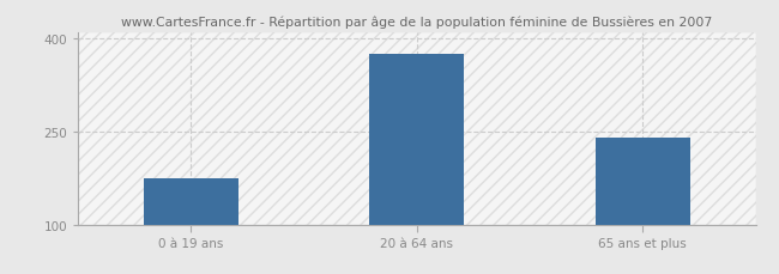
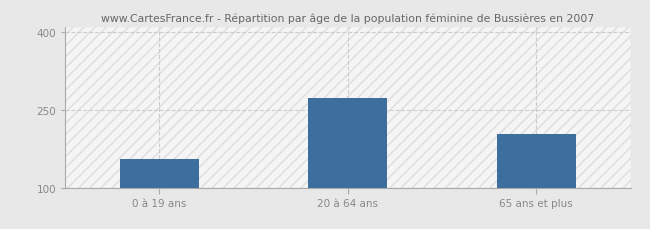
0 à 19 ans: 175 -> 156
20 à 64 ans: 375 -> 272
65 ans et plus: 240 -> 204
